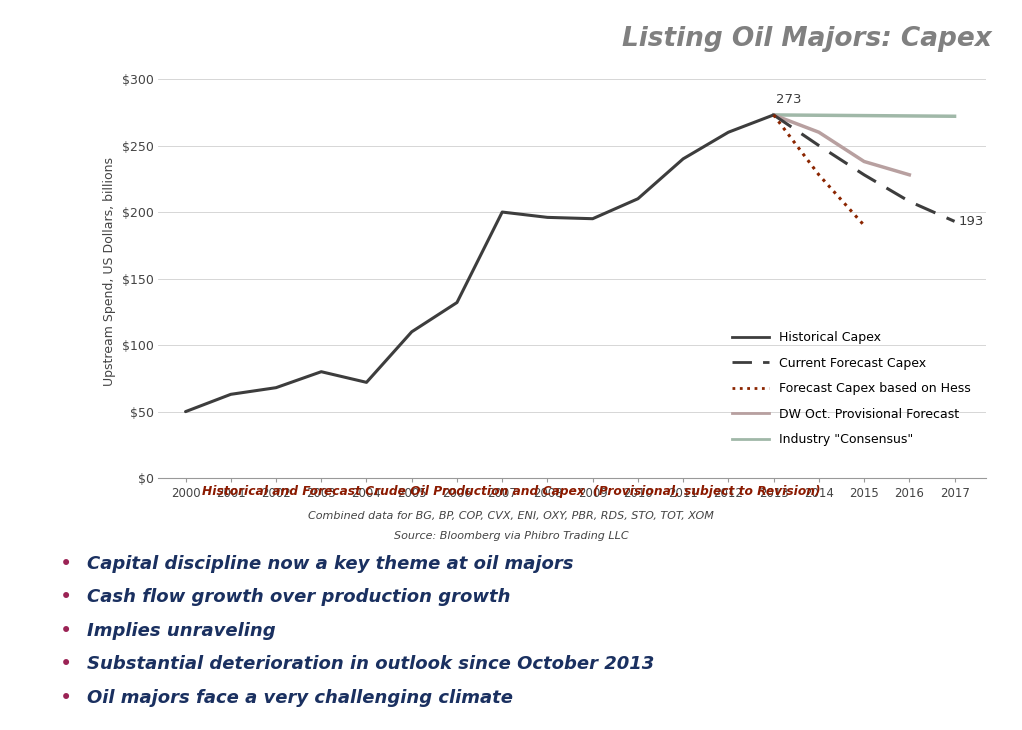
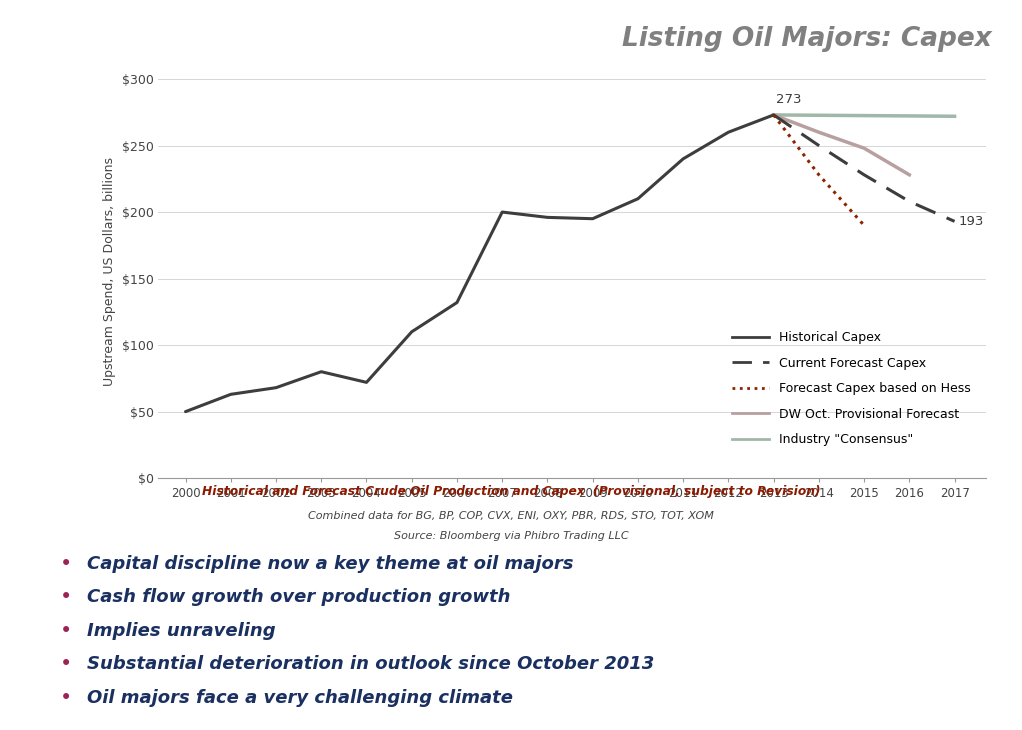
DW Oct. Provisional Forecast/2015: $238 -> $248
